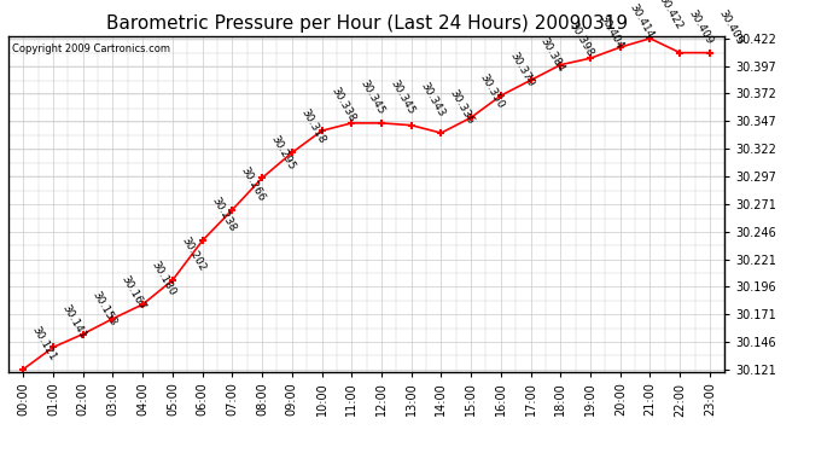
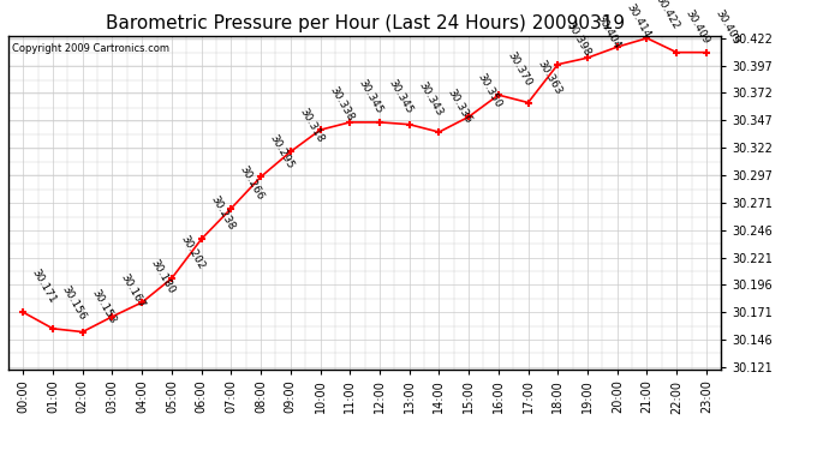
00:00: 30.121 -> 30.171
01:00: 30.141 -> 30.156
17:00: 30.384 -> 30.363
